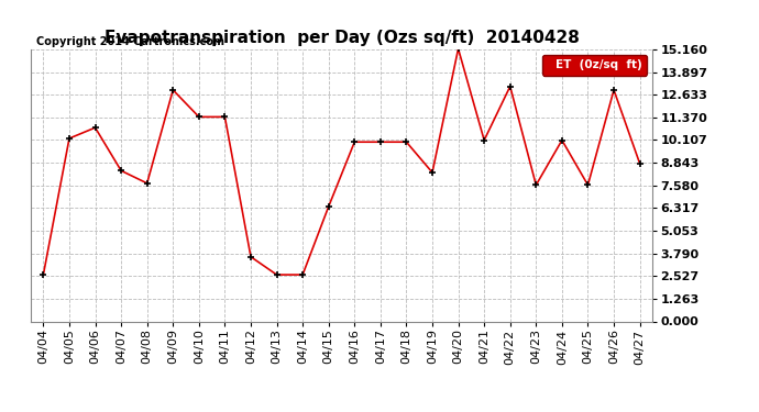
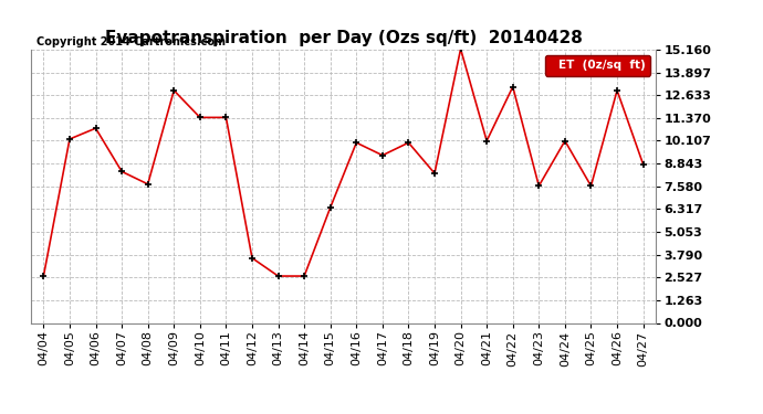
04/17: 10.0 -> 9.3
